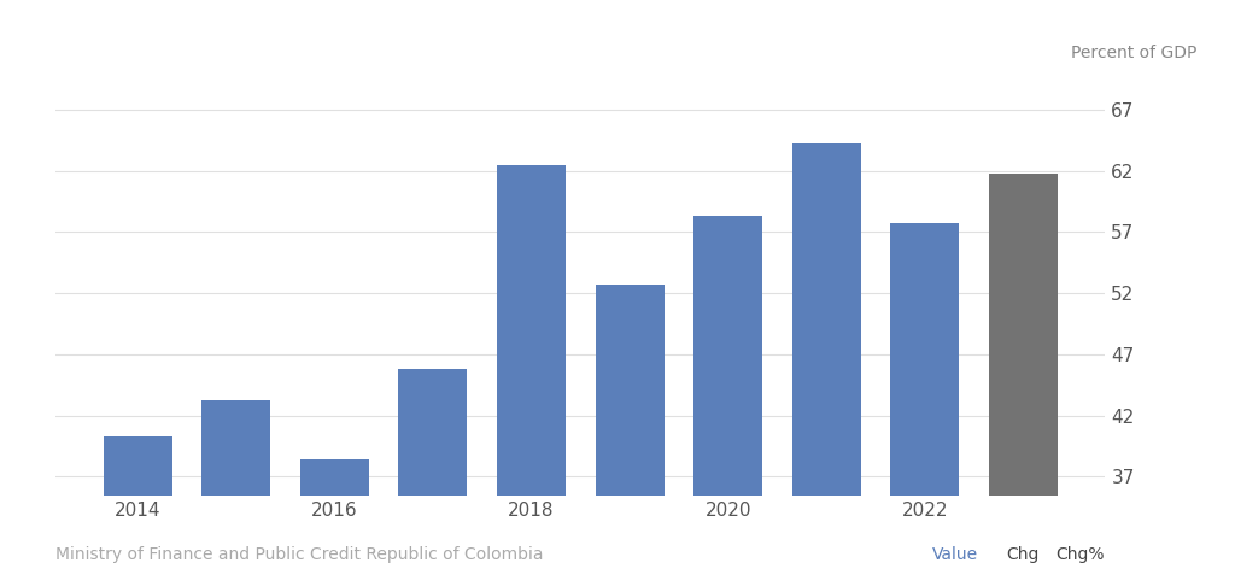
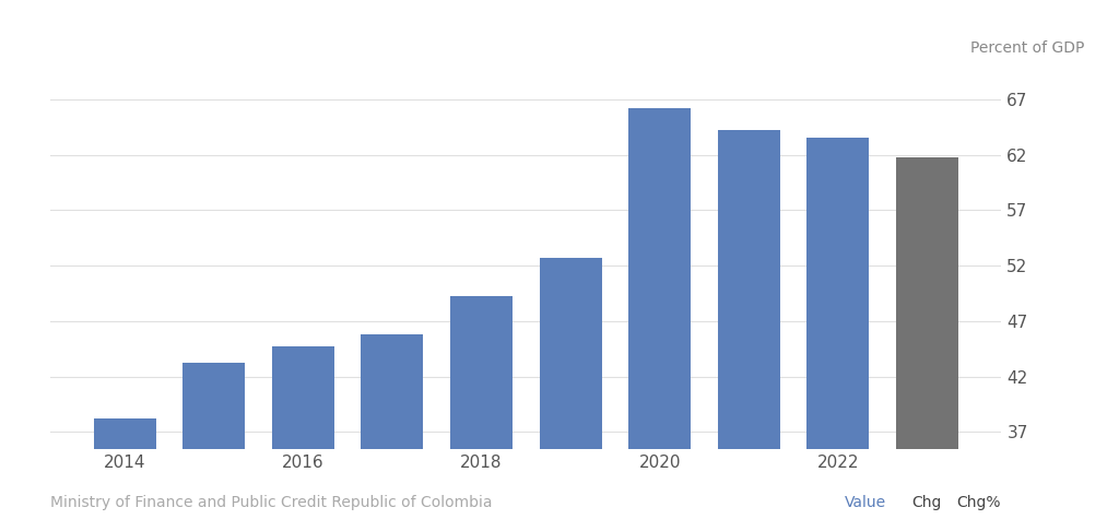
2014: 40.3 -> 38.2
2016: 38.4 -> 44.7
2018: 62.4 -> 49.3
2020: 58.3 -> 66.2
2022: 57.7 -> 63.5
